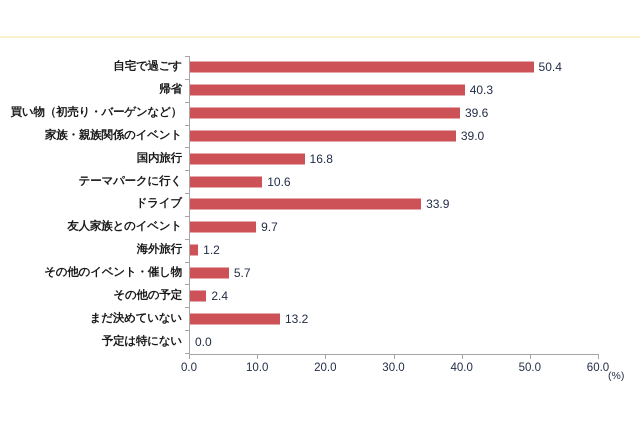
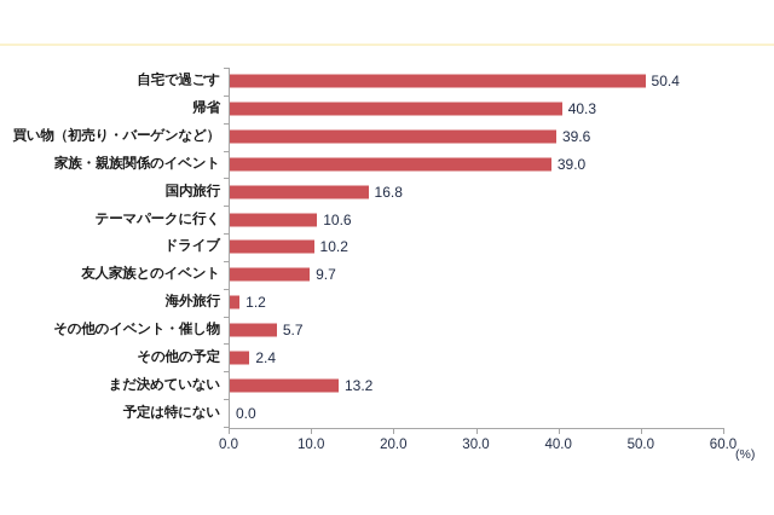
ドライブ: 33.9 -> 10.2
